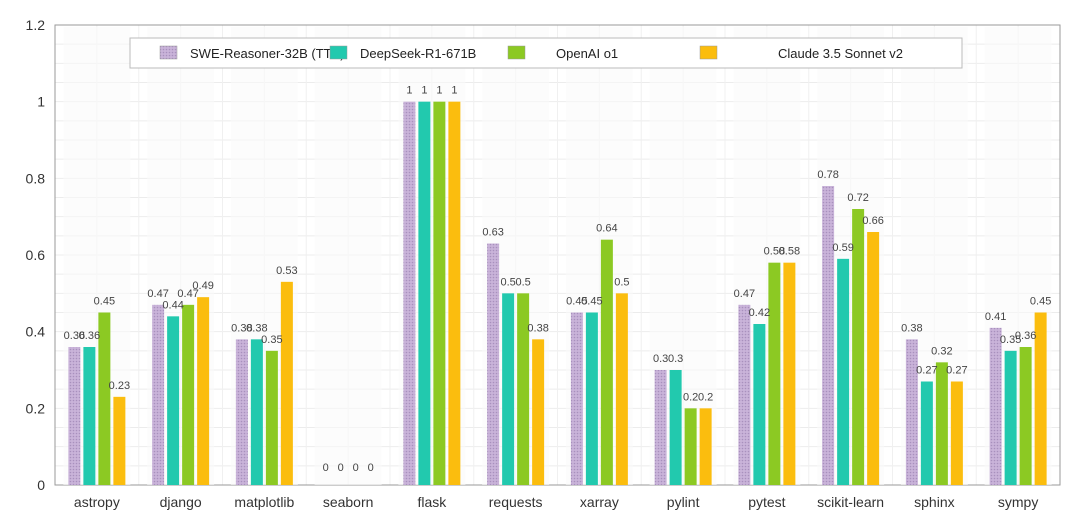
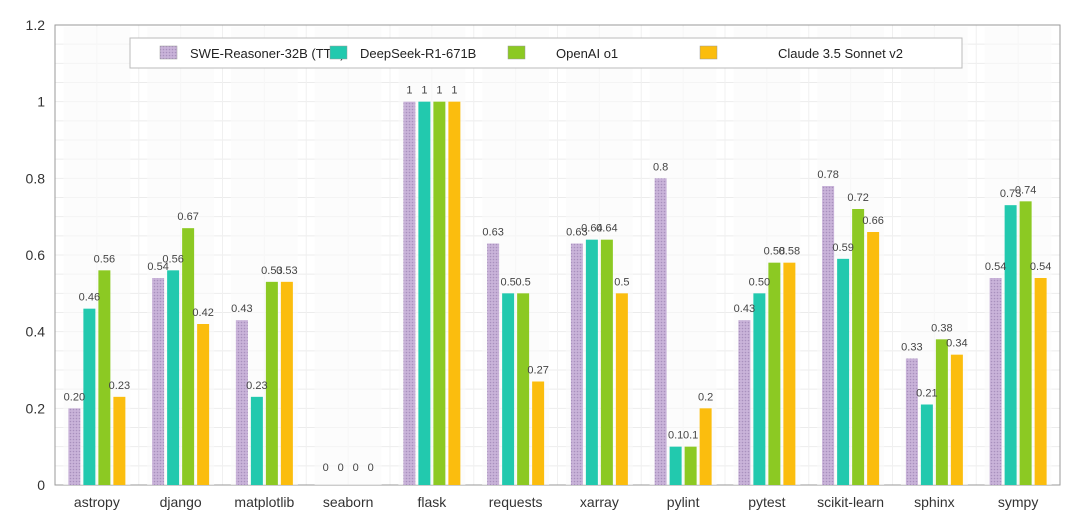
SWE-Reasoner-32B (TTS)/astropy: 0.36 -> 0.20
DeepSeek-R1-671B/astropy: 0.36 -> 0.46
OpenAI o1/astropy: 0.45 -> 0.56
SWE-Reasoner-32B (TTS)/django: 0.47 -> 0.54
DeepSeek-R1-671B/django: 0.44 -> 0.56
OpenAI o1/django: 0.47 -> 0.67
Claude 3.5 Sonnet v2/django: 0.49 -> 0.42
SWE-Reasoner-32B (TTS)/matplotlib: 0.38 -> 0.43
DeepSeek-R1-671B/matplotlib: 0.38 -> 0.23
OpenAI o1/matplotlib: 0.35 -> 0.53
Claude 3.5 Sonnet v2/requests: 0.38 -> 0.27
SWE-Reasoner-32B (TTS)/xarray: 0.45 -> 0.63
DeepSeek-R1-671B/xarray: 0.45 -> 0.64
SWE-Reasoner-32B (TTS)/pylint: 0.3 -> 0.8
DeepSeek-R1-671B/pylint: 0.3 -> 0.1
OpenAI o1/pylint: 0.2 -> 0.1
SWE-Reasoner-32B (TTS)/pytest: 0.47 -> 0.43
DeepSeek-R1-671B/pytest: 0.42 -> 0.50
SWE-Reasoner-32B (TTS)/sphinx: 0.38 -> 0.33
DeepSeek-R1-671B/sphinx: 0.27 -> 0.21
OpenAI o1/sphinx: 0.32 -> 0.38
Claude 3.5 Sonnet v2/sphinx: 0.27 -> 0.34
SWE-Reasoner-32B (TTS)/sympy: 0.41 -> 0.54
DeepSeek-R1-671B/sympy: 0.35 -> 0.73
OpenAI o1/sympy: 0.36 -> 0.74
Claude 3.5 Sonnet v2/sympy: 0.45 -> 0.54
